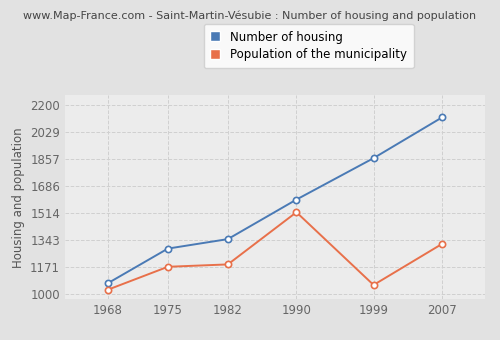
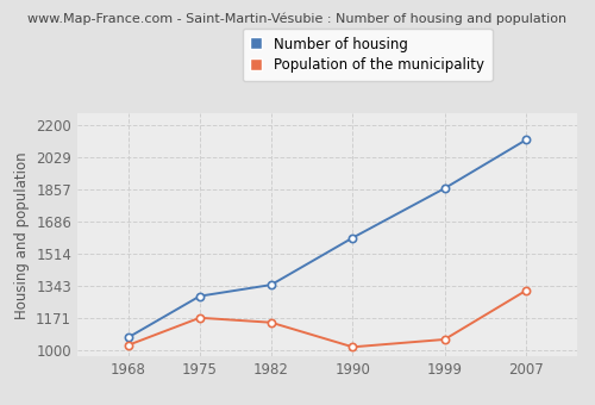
Population of the municipality/1982: 1190 -> 1150
Population of the municipality/1990: 1520 -> 1020
